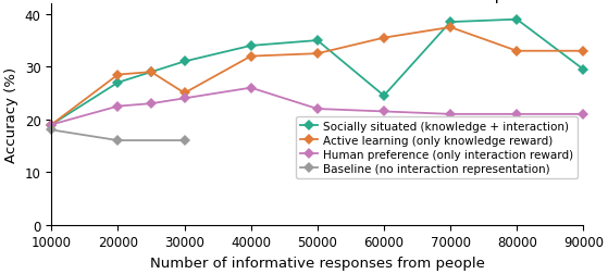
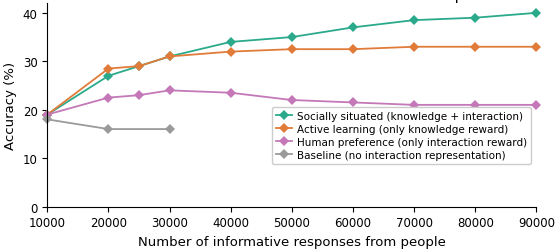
Active learning (only knowledge reward)/30000: 25.0 -> 31.0
Human preference (only interaction reward)/40000: 26.0 -> 23.5
Socially situated (knowledge + interaction)/60000: 24.5 -> 37.0
Active learning (only knowledge reward)/60000: 35.5 -> 32.5
Active learning (only knowledge reward)/70000: 37.5 -> 33.0
Socially situated (knowledge + interaction)/90000: 29.5 -> 40.0
